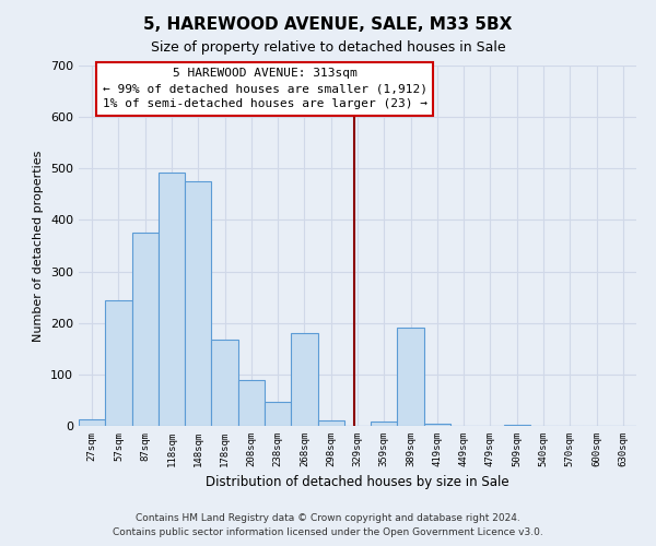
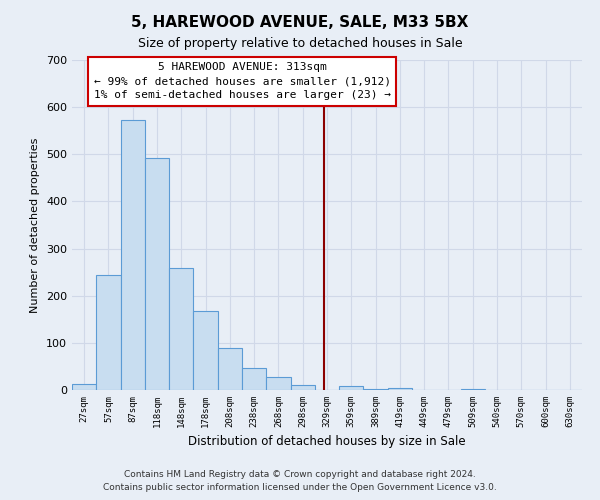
87sqm: 375 -> 573
148sqm: 475 -> 258
268sqm: 180 -> 27
389sqm: 190 -> 3
